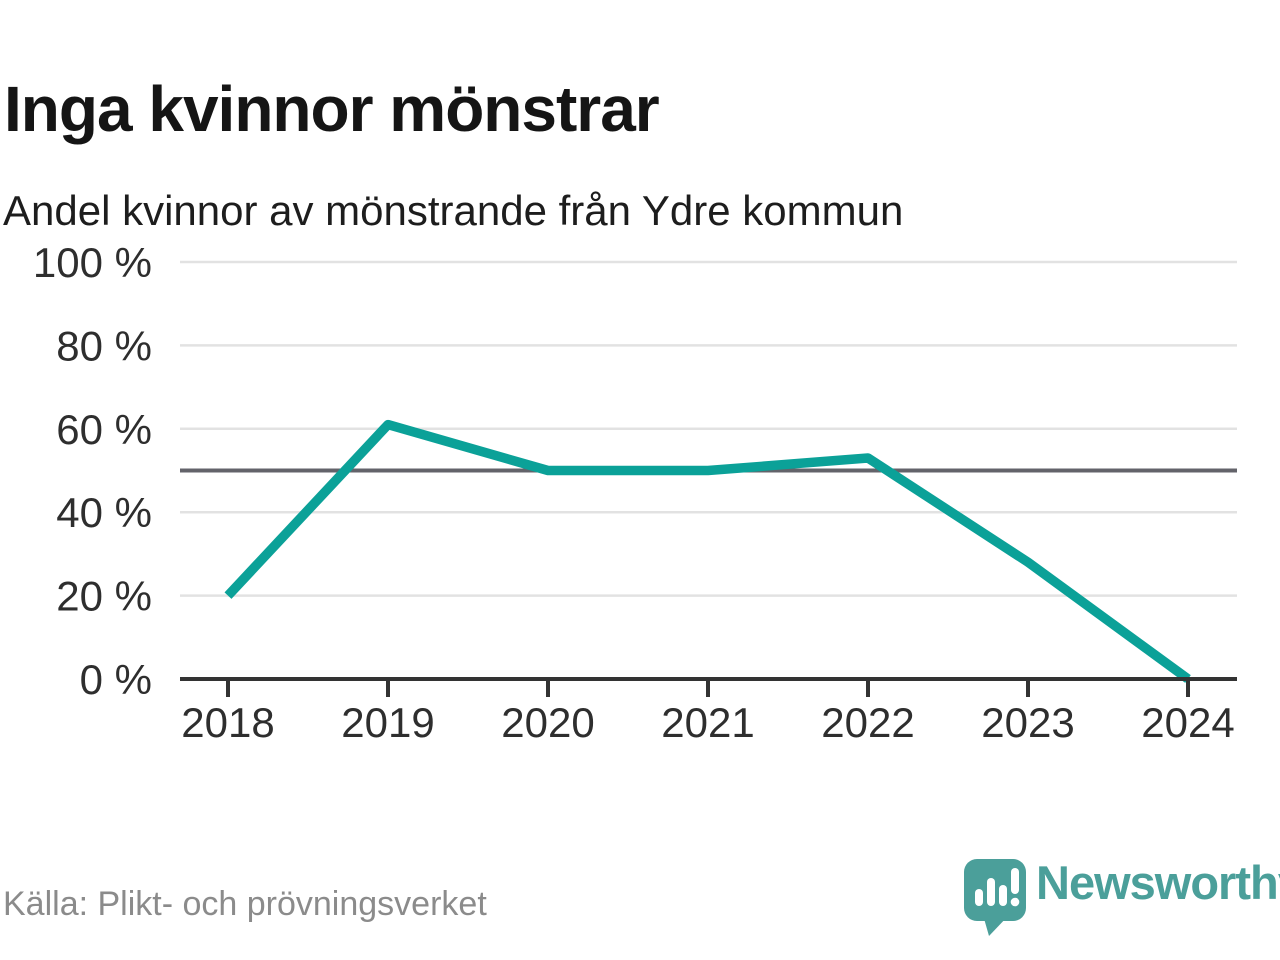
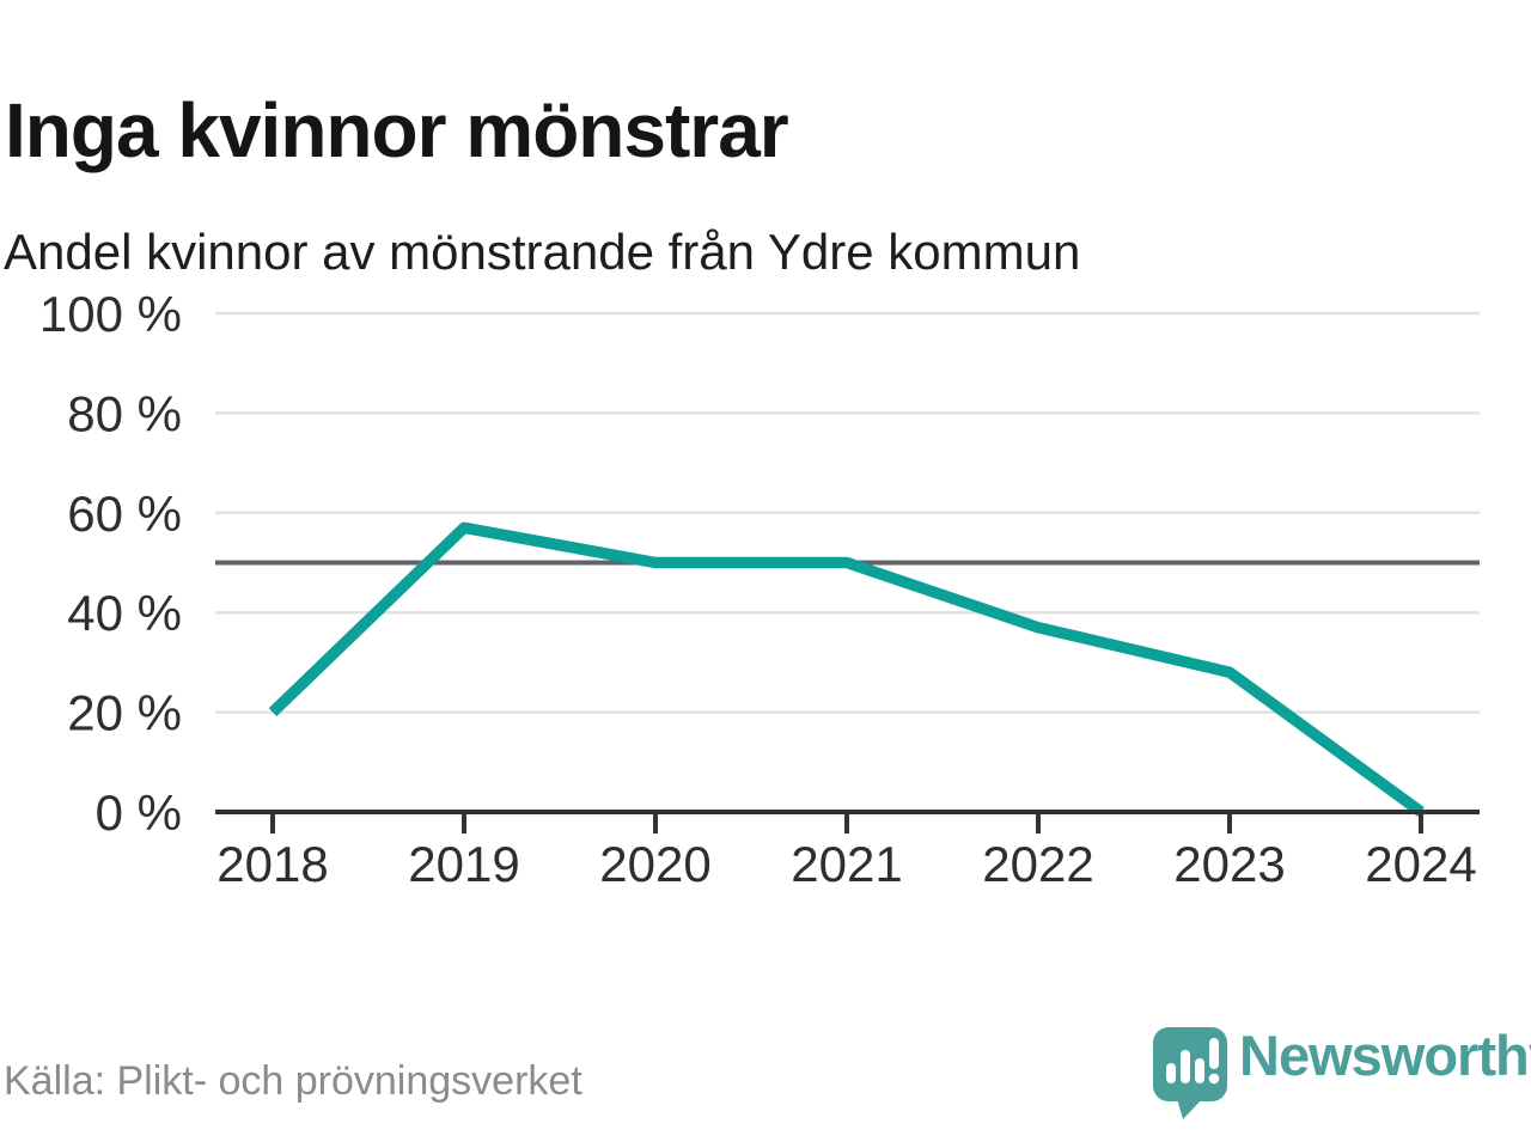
2019: 61% -> 57%
2022: 53% -> 37%
